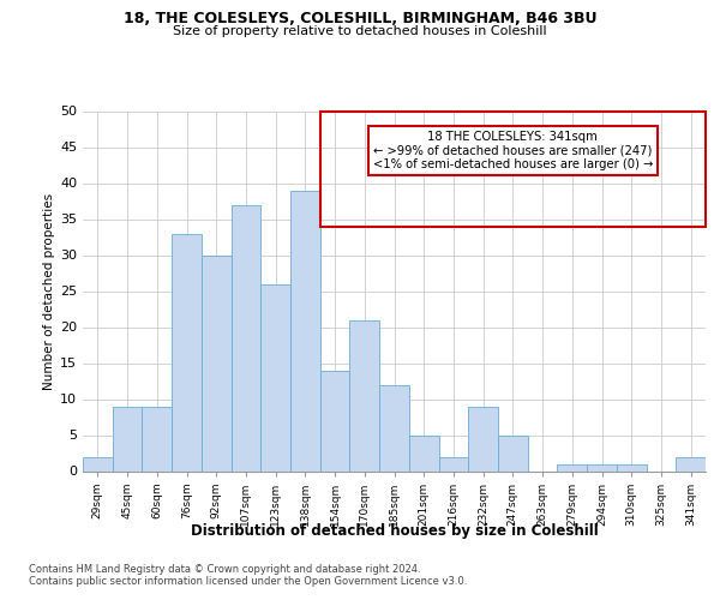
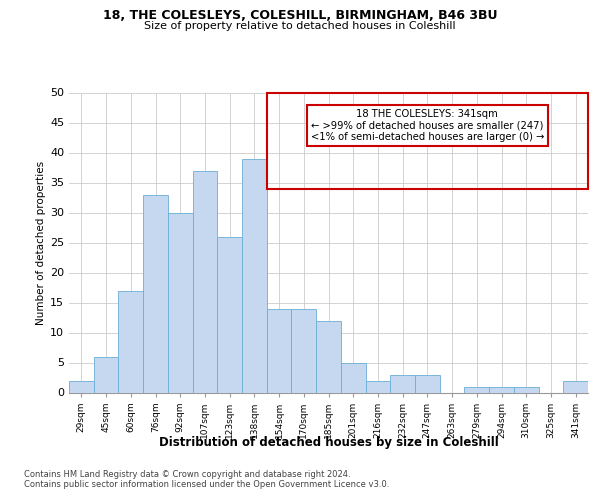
45sqm: 9 -> 6
60sqm: 9 -> 17
170sqm: 21 -> 14
232sqm: 9 -> 3
247sqm: 5 -> 3
